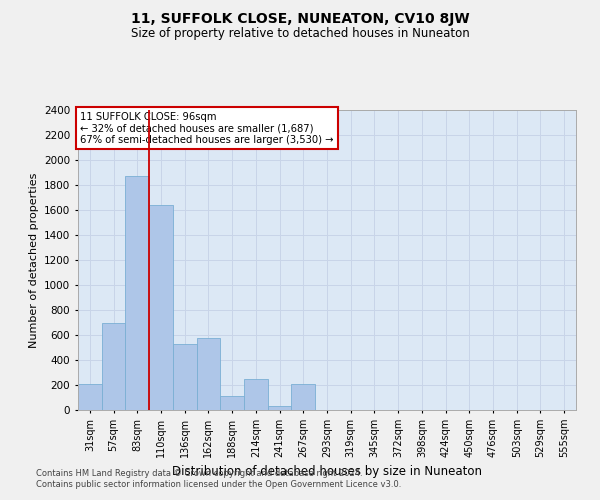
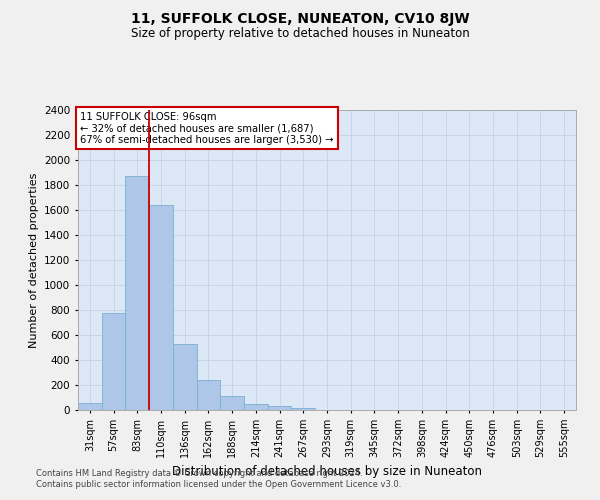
31sqm: 210 -> 60
57sqm: 700 -> 780
162sqm: 580 -> 240
214sqm: 250 -> 50
267sqm: 210 -> 20
